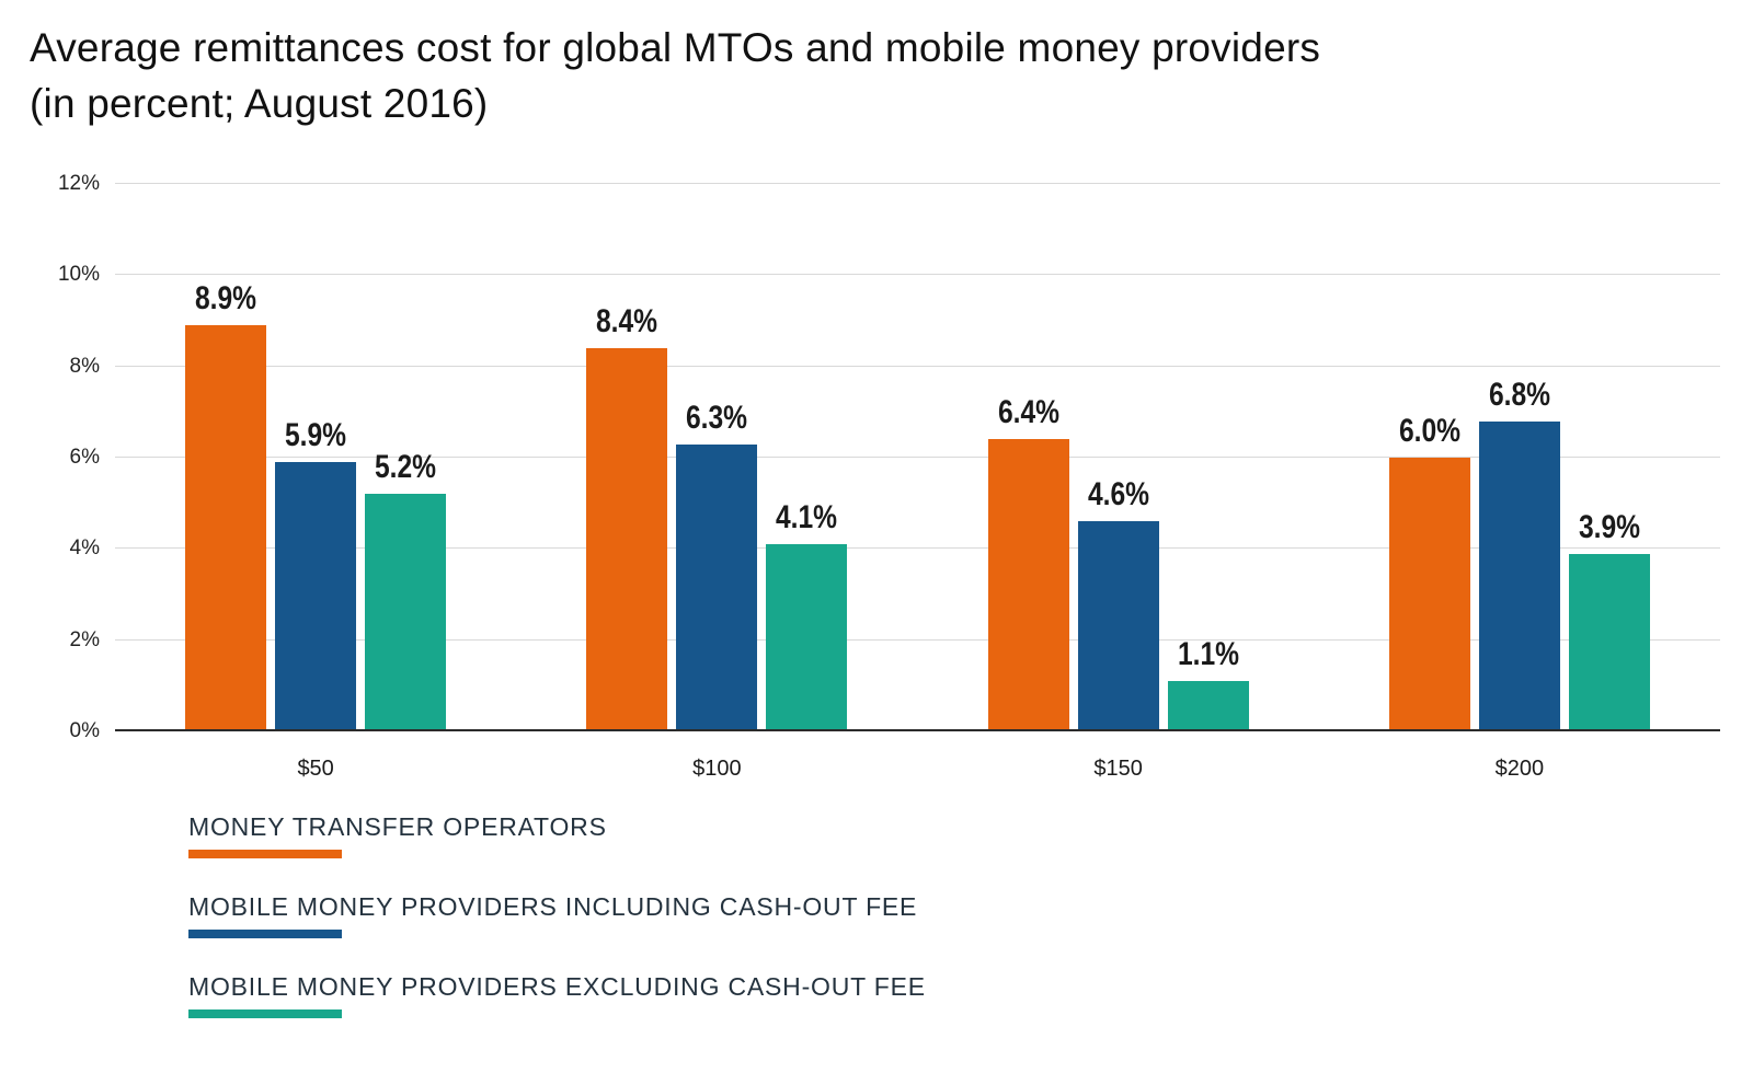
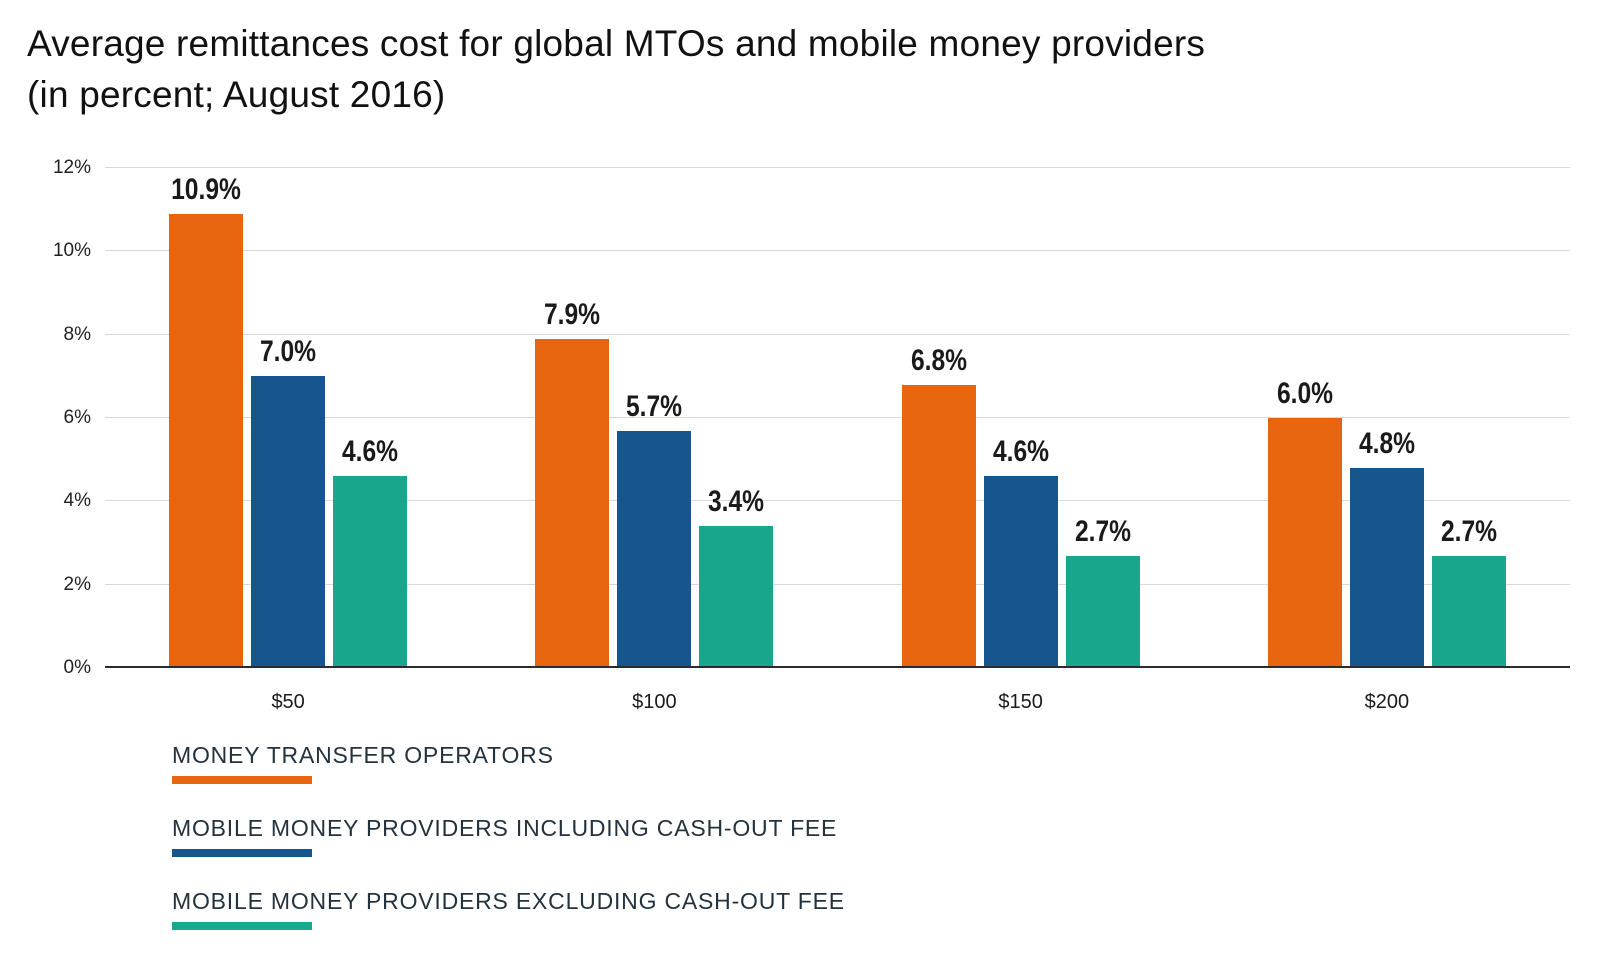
MONEY TRANSFER OPERATORS/$50: 8.9% -> 10.9%
MOBILE MONEY PROVIDERS INCLUDING CASH-OUT FEE/$50: 5.9% -> 7.0%
MOBILE MONEY PROVIDERS EXCLUDING CASH-OUT FEE/$50: 5.2% -> 4.6%
MONEY TRANSFER OPERATORS/$100: 8.4% -> 7.9%
MOBILE MONEY PROVIDERS INCLUDING CASH-OUT FEE/$100: 6.3% -> 5.7%
MOBILE MONEY PROVIDERS EXCLUDING CASH-OUT FEE/$100: 4.1% -> 3.4%
MONEY TRANSFER OPERATORS/$150: 6.4% -> 6.8%
MOBILE MONEY PROVIDERS EXCLUDING CASH-OUT FEE/$150: 1.1% -> 2.7%
MOBILE MONEY PROVIDERS INCLUDING CASH-OUT FEE/$200: 6.8% -> 4.8%
MOBILE MONEY PROVIDERS EXCLUDING CASH-OUT FEE/$200: 3.9% -> 2.7%
